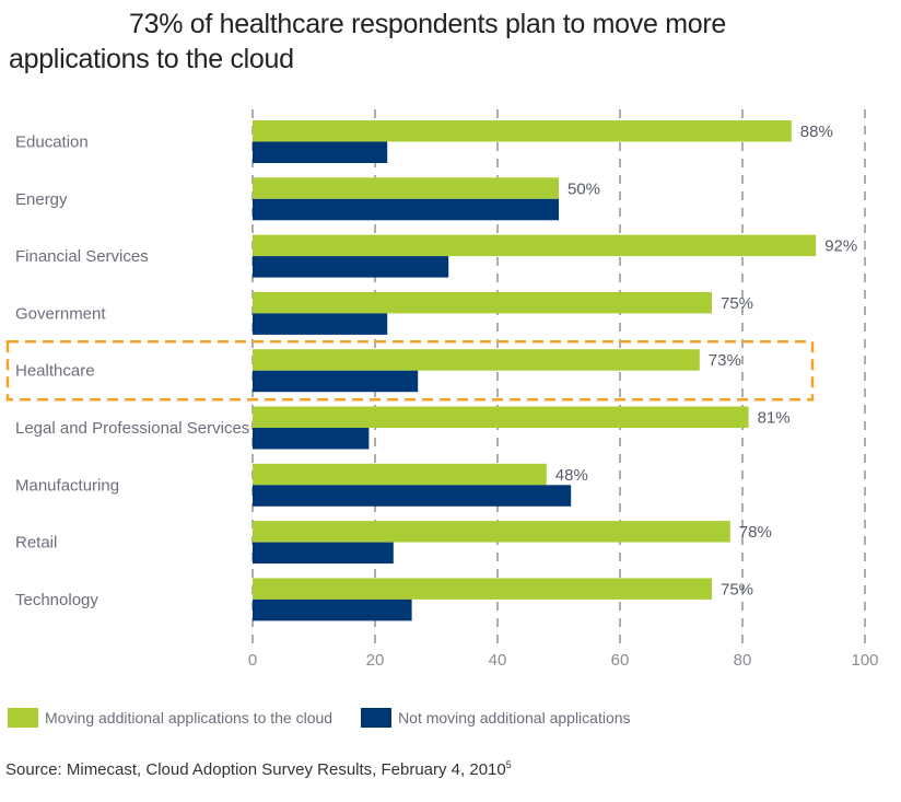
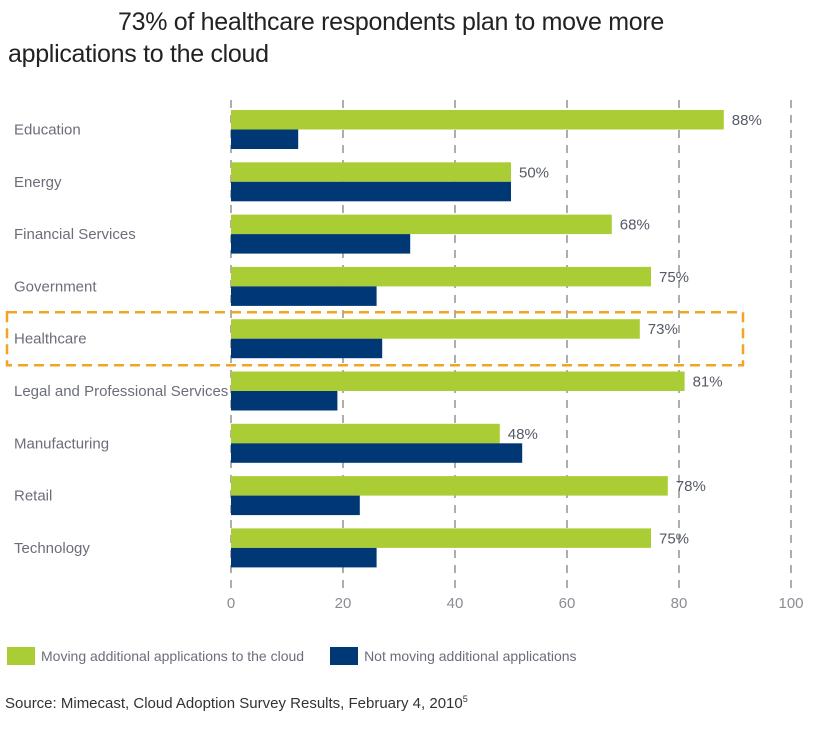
Not moving additional applications/Education: 22 -> 12
Moving additional applications to the cloud/Financial Services: 92% -> 68%
Not moving additional applications/Government: 22 -> 26
